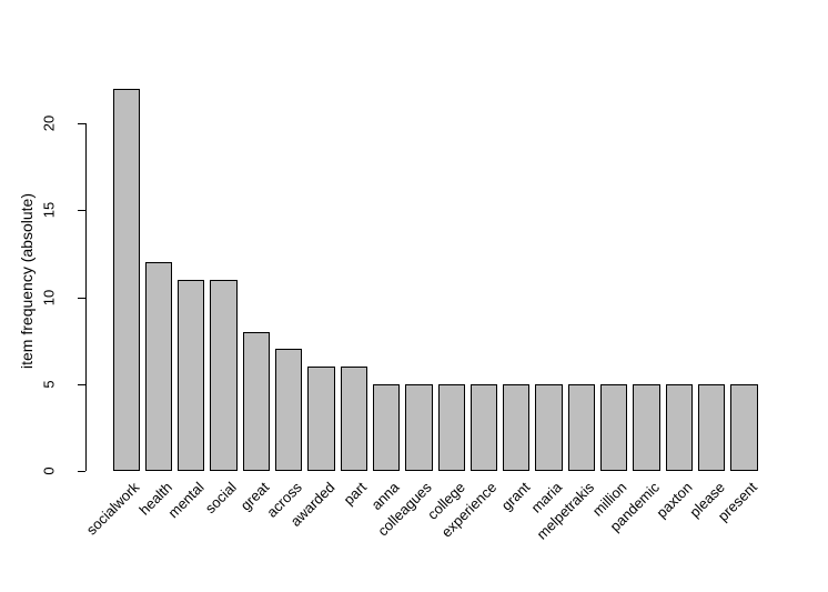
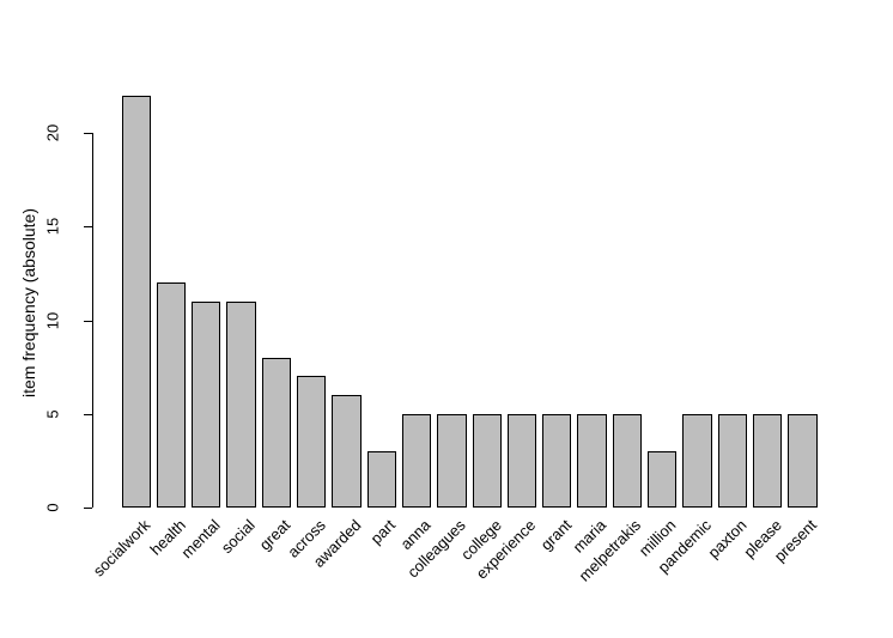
part: 6 -> 3
million: 5 -> 3
